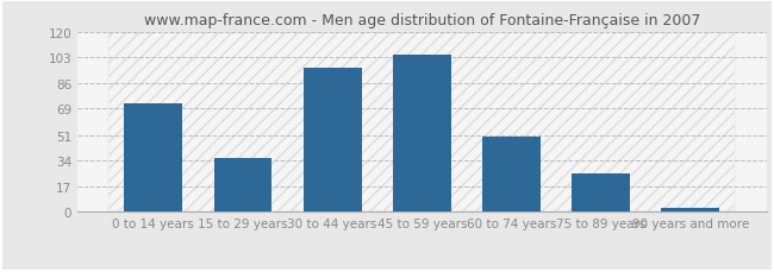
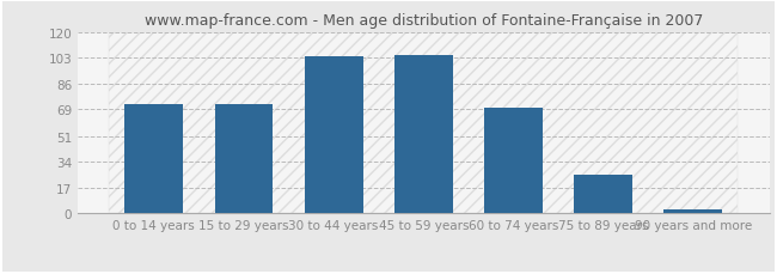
15 to 29 years: 36 -> 72
30 to 44 years: 96 -> 104
60 to 74 years: 50 -> 70
